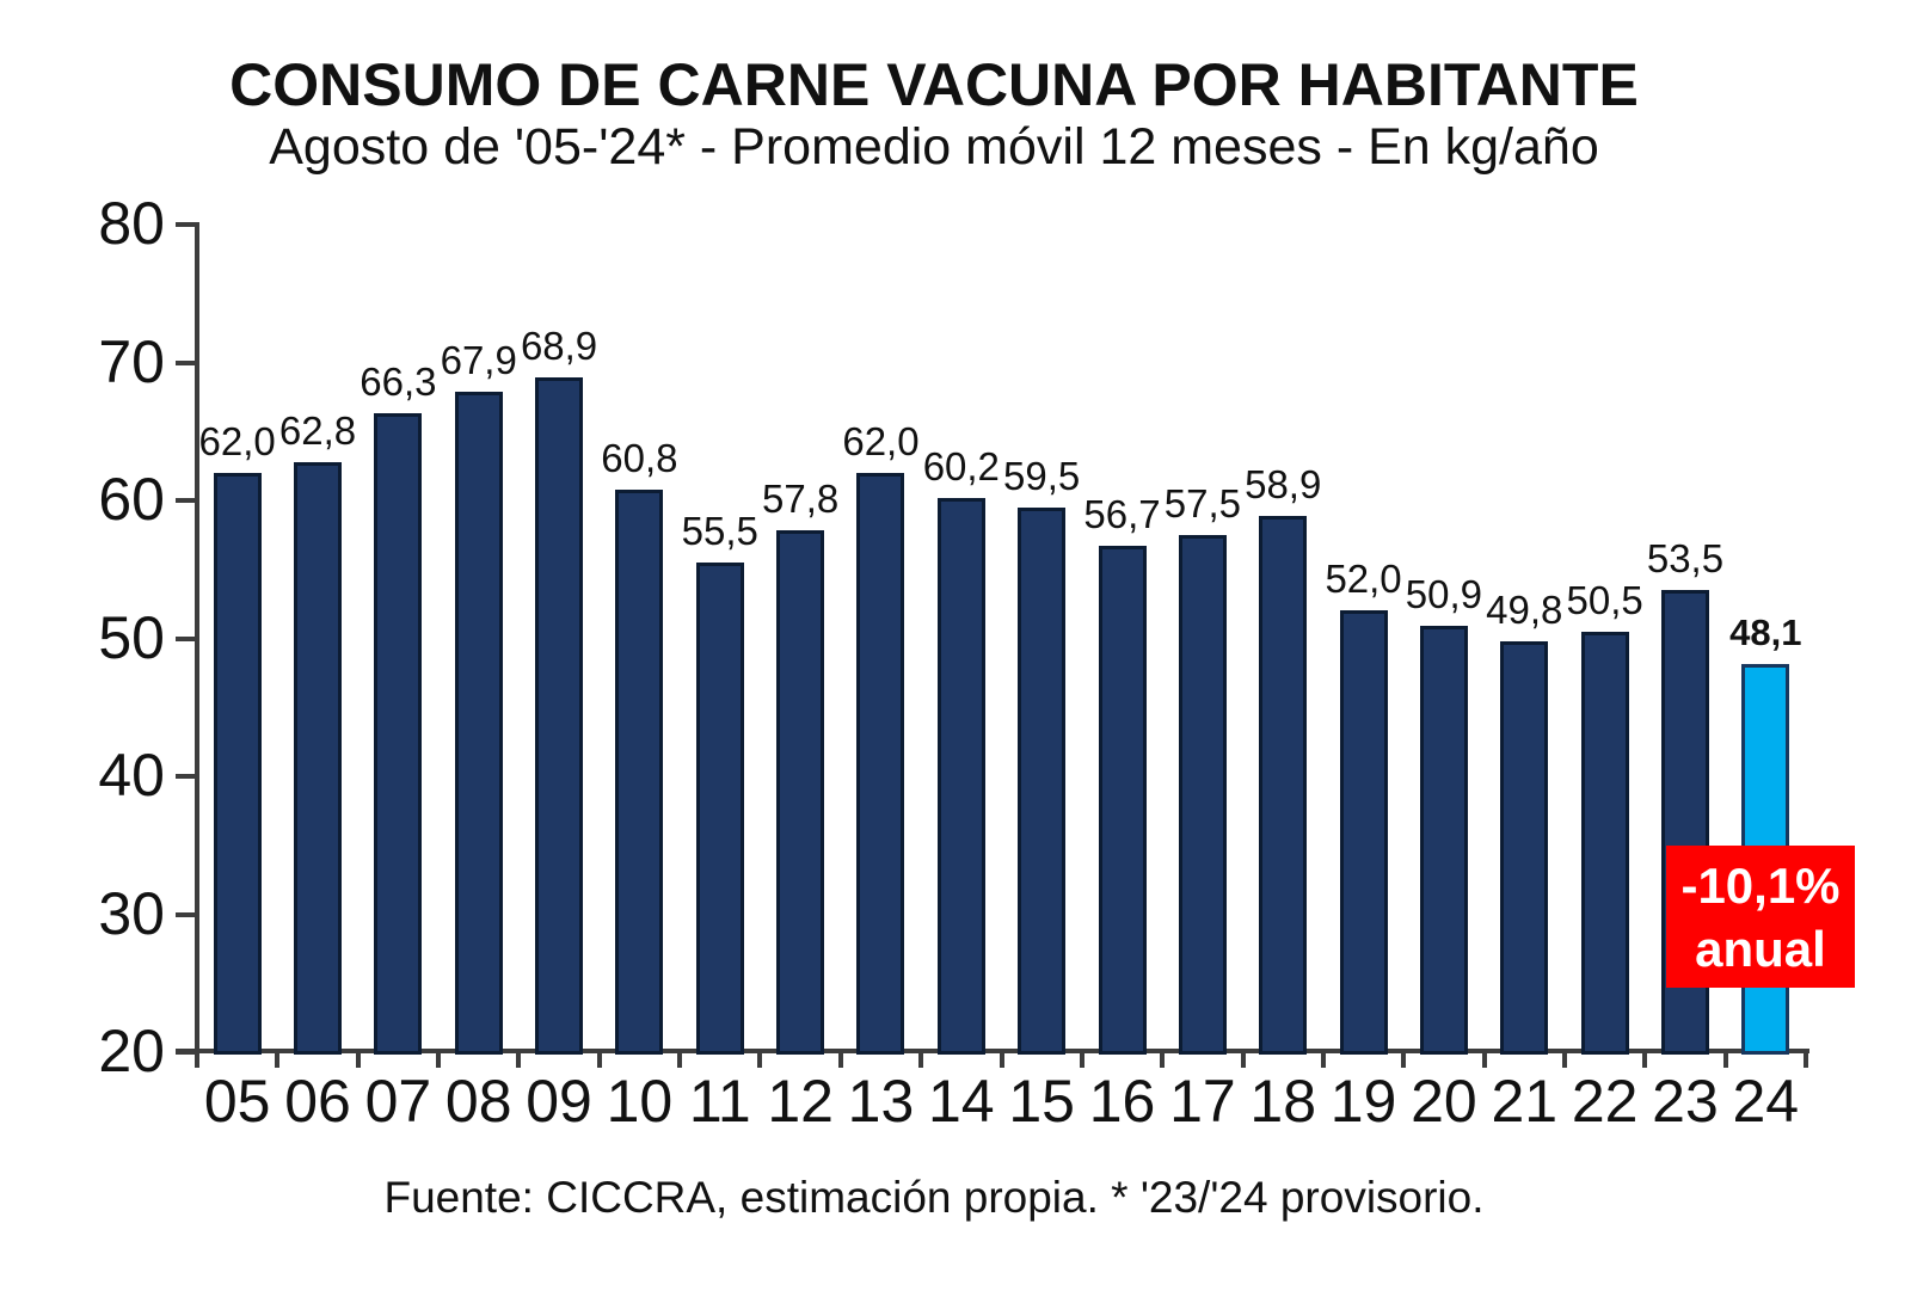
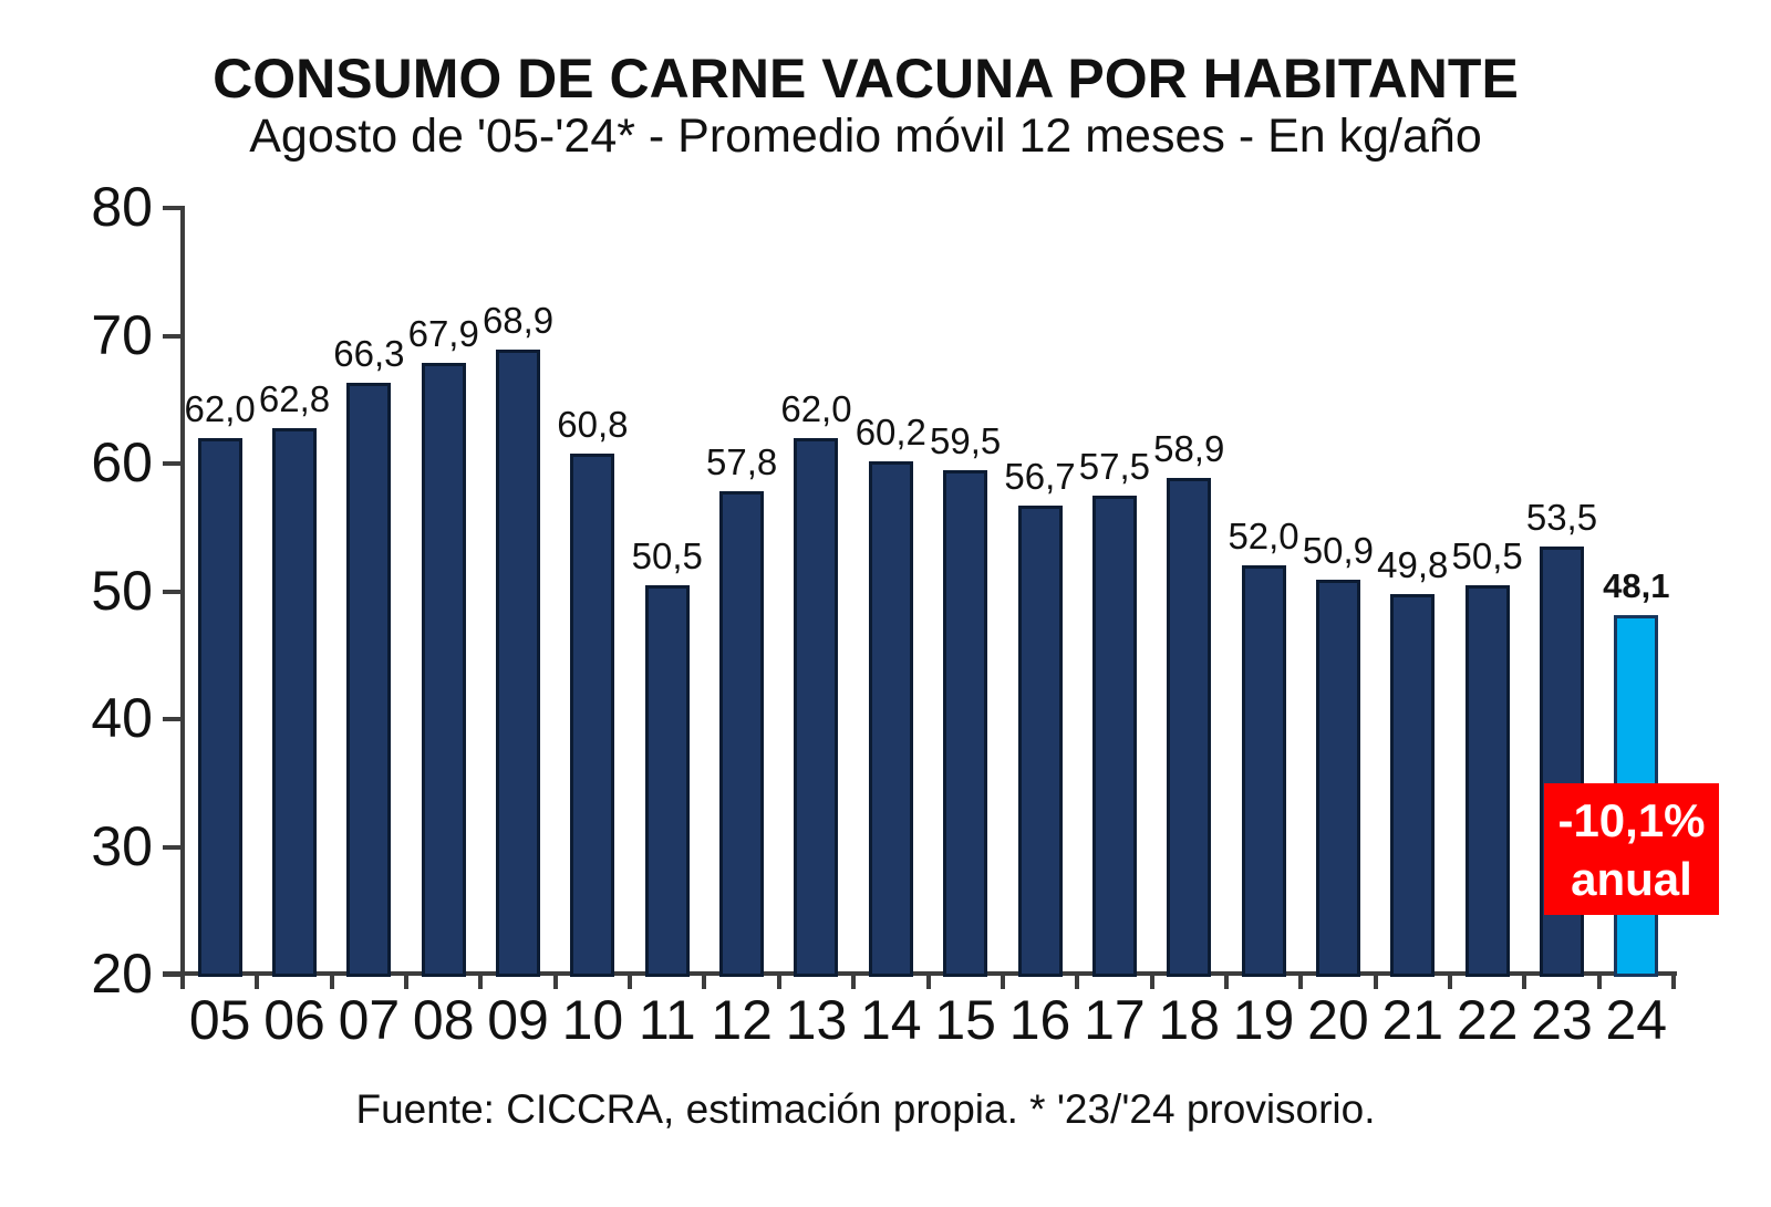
11: 55,5 -> 50,5
